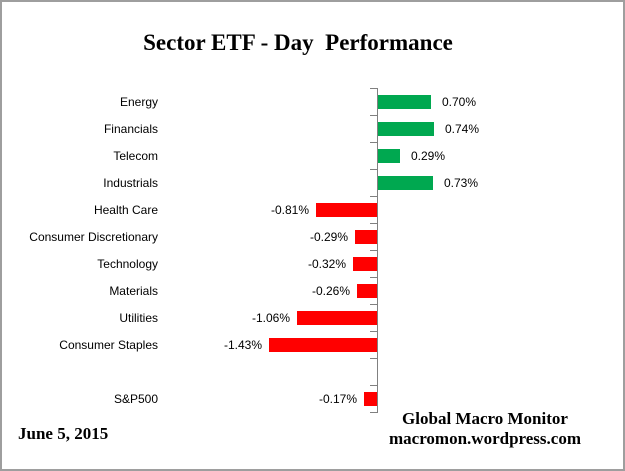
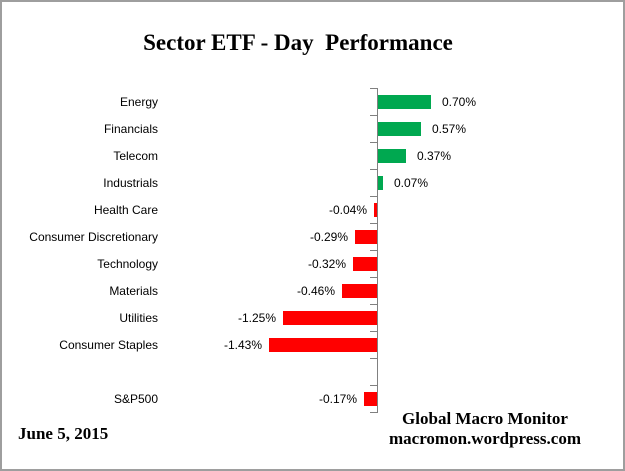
Financials: 0.74% -> 0.57%
Telecom: 0.29% -> 0.37%
Industrials: 0.73% -> 0.07%
Health Care: -0.81% -> -0.04%
Materials: -0.26% -> -0.46%
Utilities: -1.06% -> -1.25%
